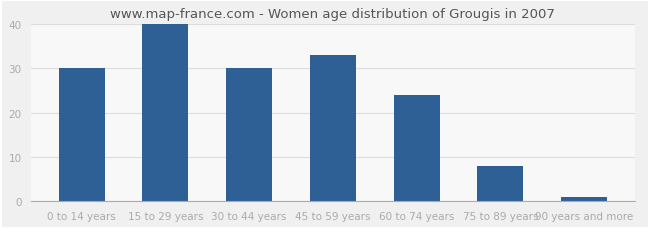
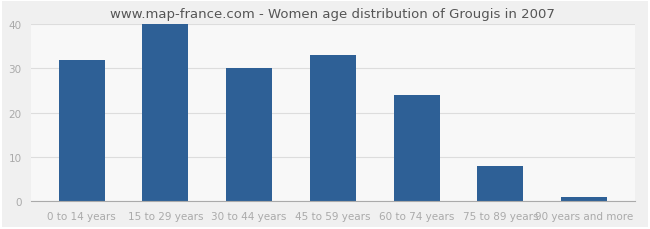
0 to 14 years: 30 -> 32
